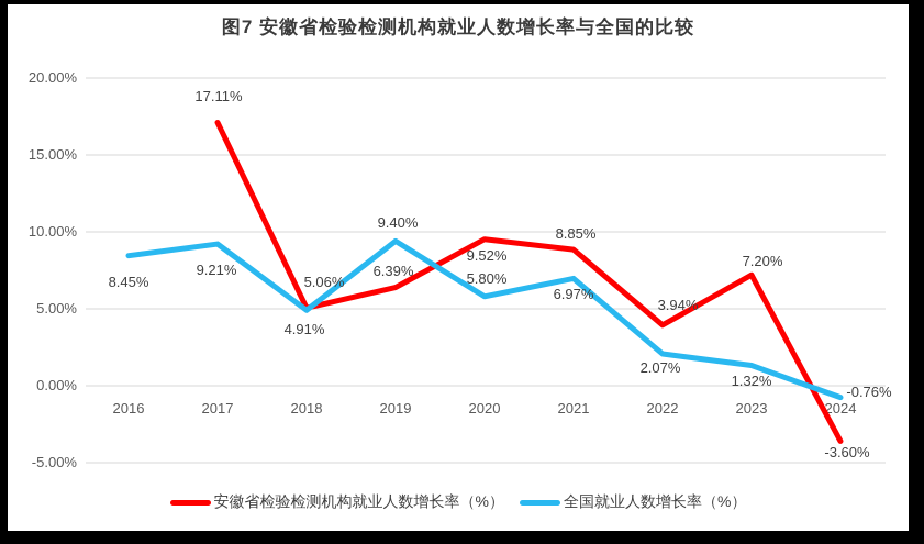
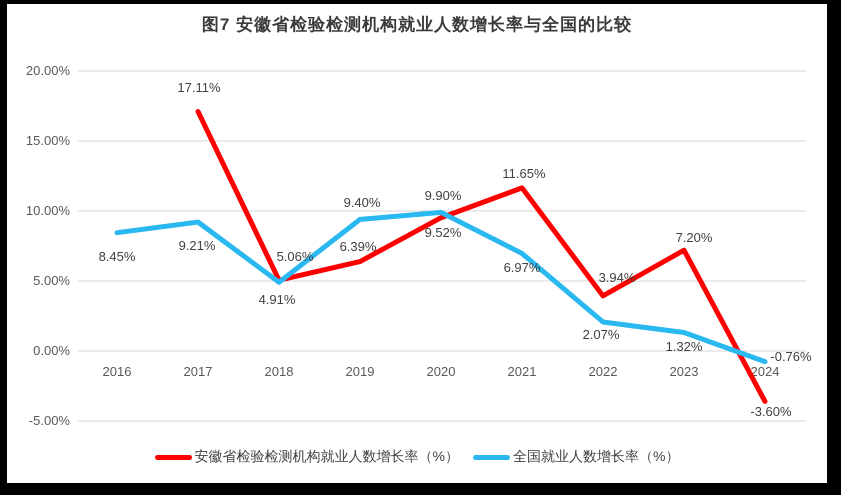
全国就业人数增长率（%）/2020: 5.80% -> 9.90%
安徽省检验检测机构就业人数增长率（%）/2021: 8.85% -> 11.65%
